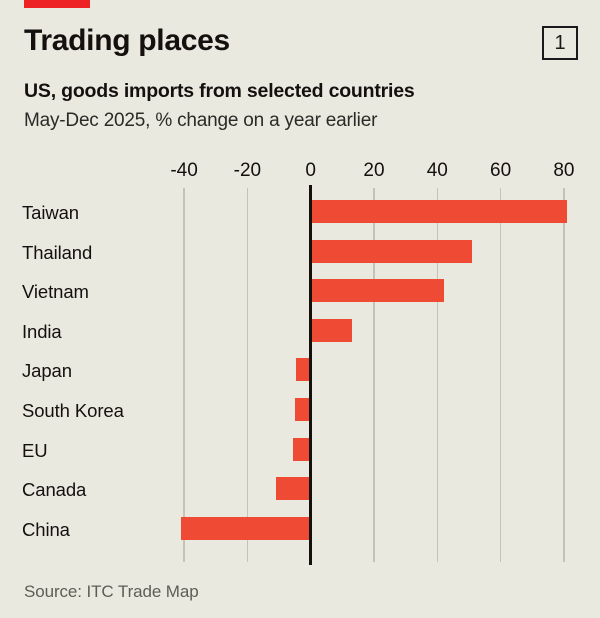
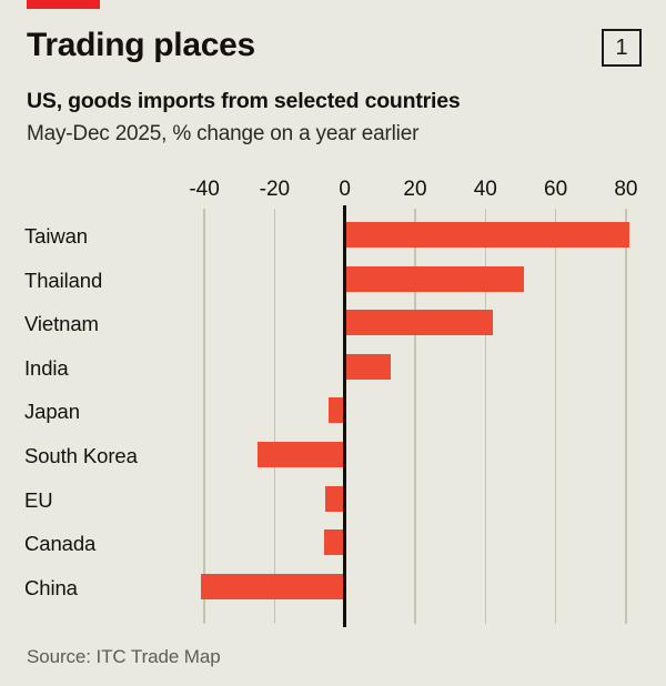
South Korea: -5 -> -25
Canada: -11 -> -6
